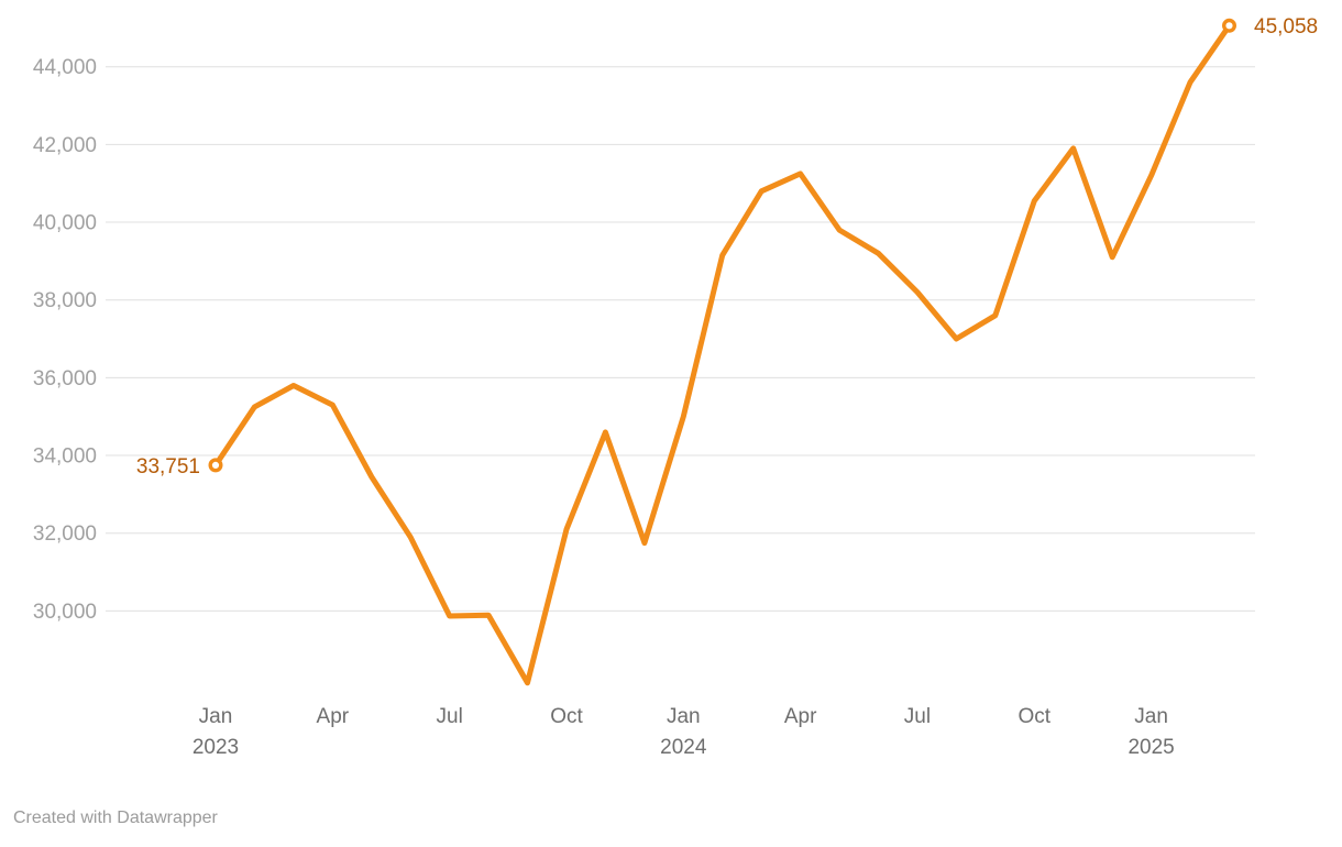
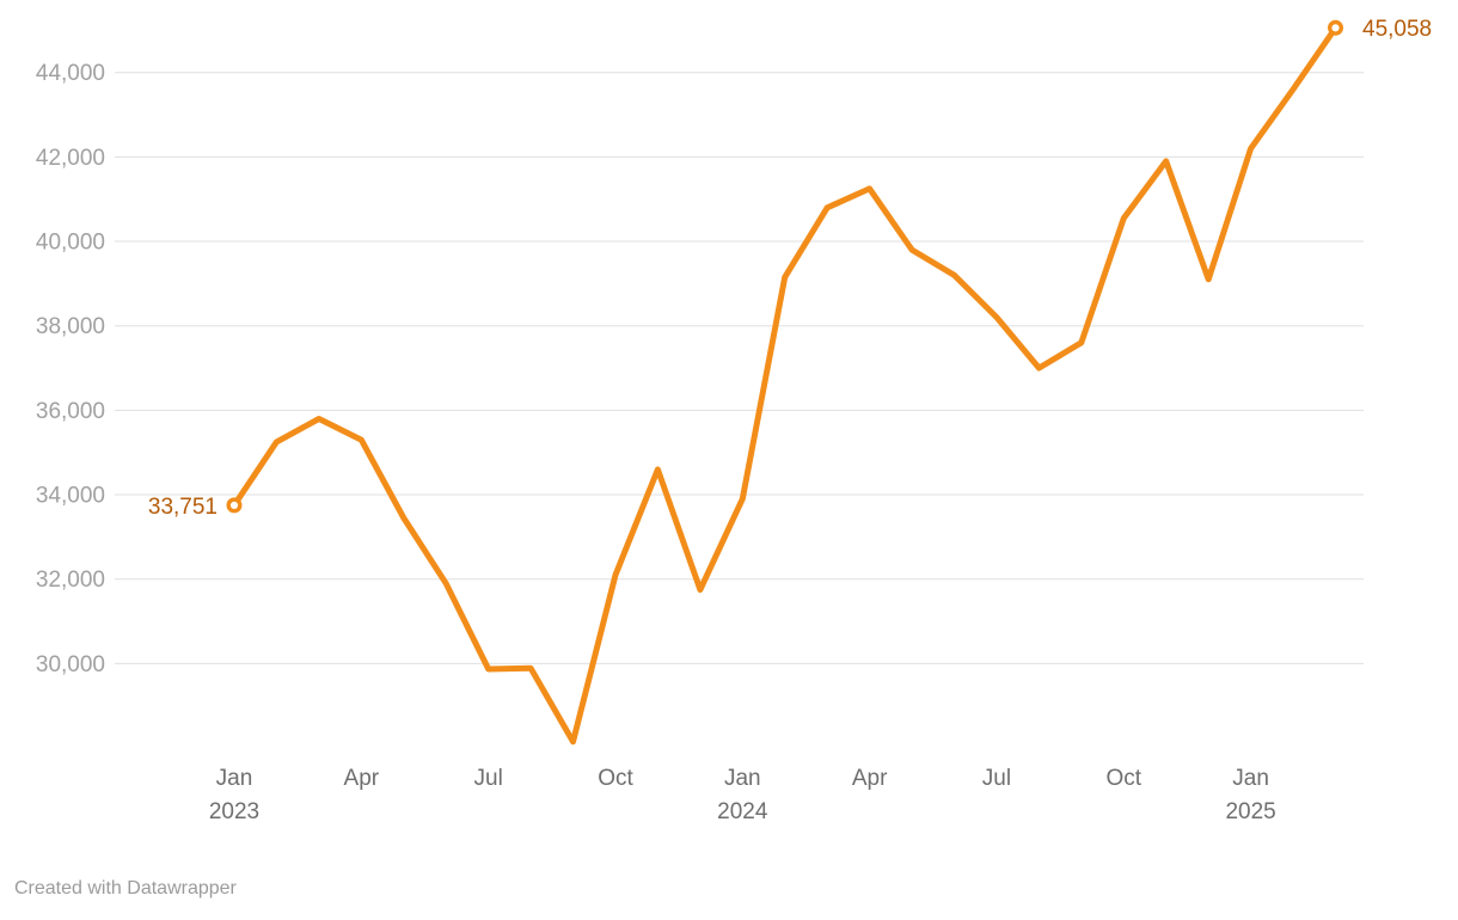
Jan 2024: 35000 -> 33900
Jan 2025: 41200 -> 42200
